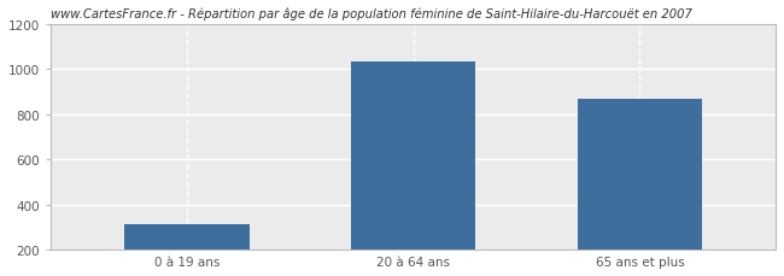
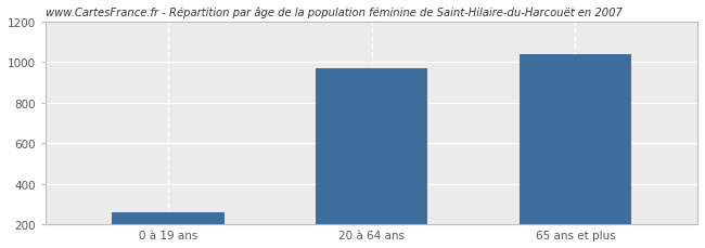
0 à 19 ans: 310 -> 260
20 à 64 ans: 1030 -> 970
65 ans et plus: 870 -> 1040
